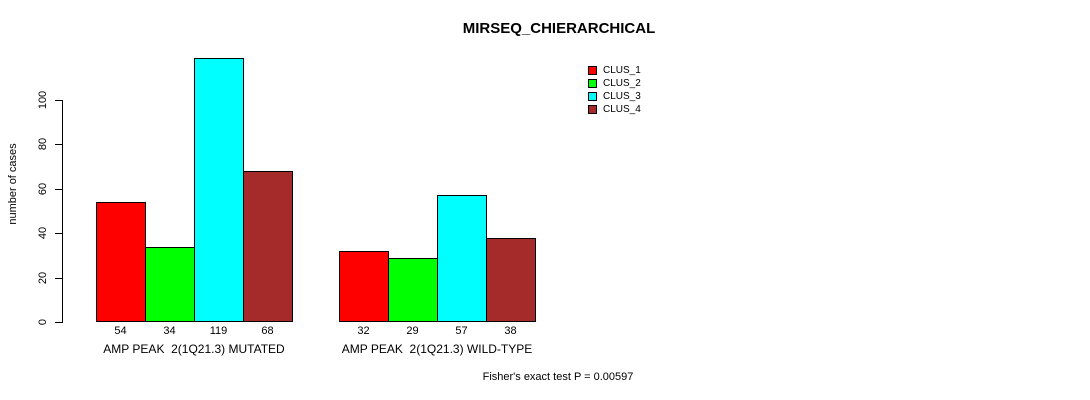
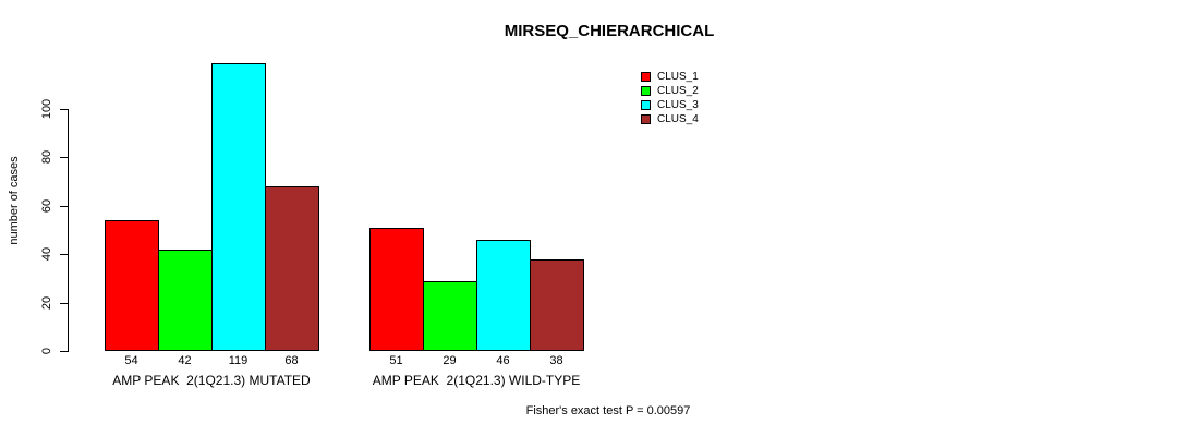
CLUS_2/AMP PEAK 2(1Q21.3) MUTATED: 34 -> 42
CLUS_1/AMP PEAK 2(1Q21.3) WILD-TYPE: 32 -> 51
CLUS_3/AMP PEAK 2(1Q21.3) WILD-TYPE: 57 -> 46
